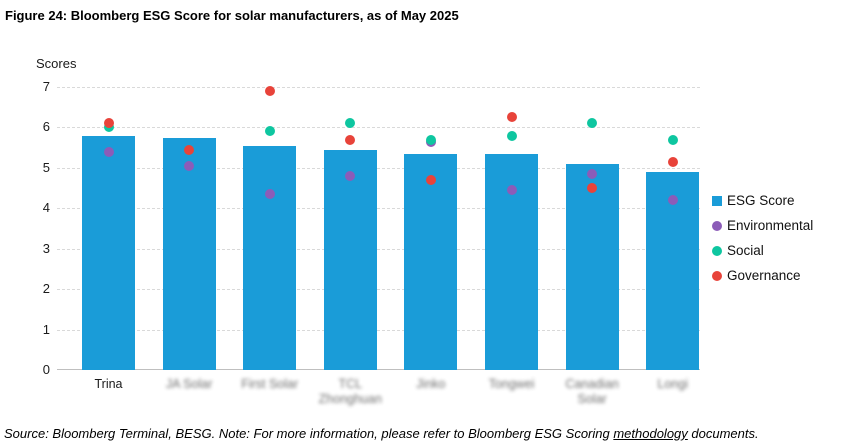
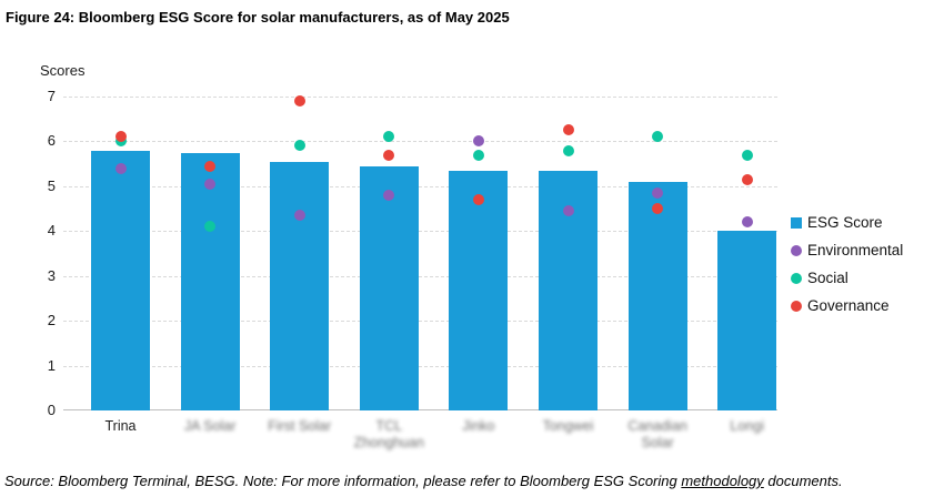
Social/JA Solar: 5.5 -> 4.1
Environmental/Jinko: 5.7 -> 6.0
ESG Score/Longi: 4.9 -> 4.0
